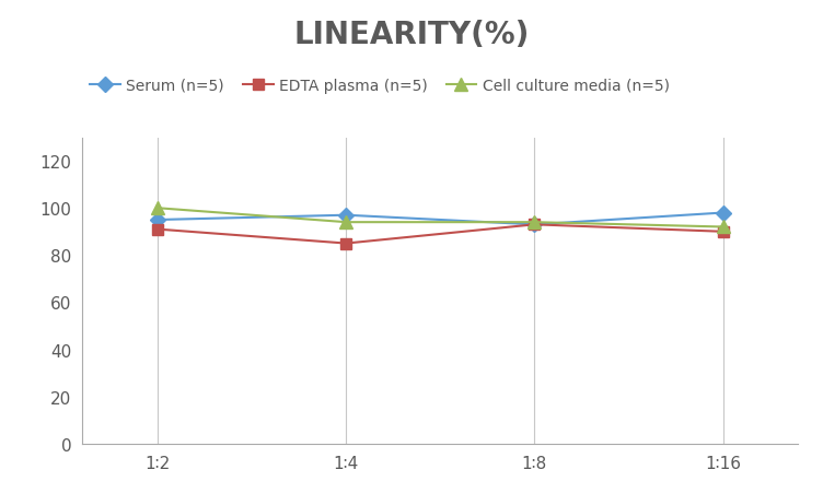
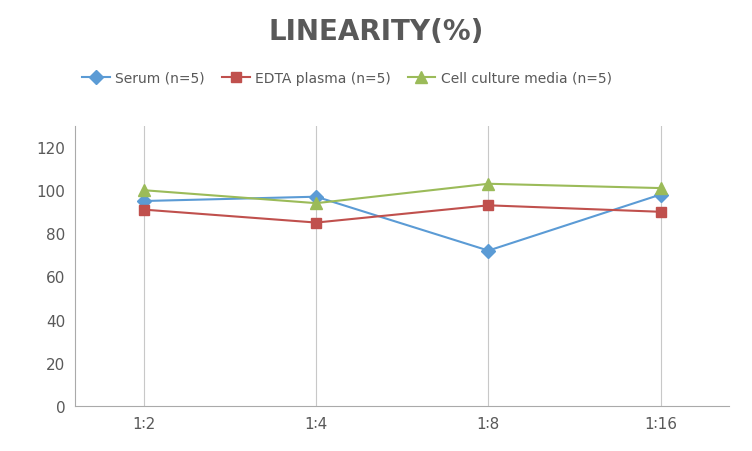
Serum (n=5)/1∶8: 93 -> 72
Cell culture media (n=5)/1∶8: 94 -> 103
Cell culture media (n=5)/1∶16: 92 -> 101
